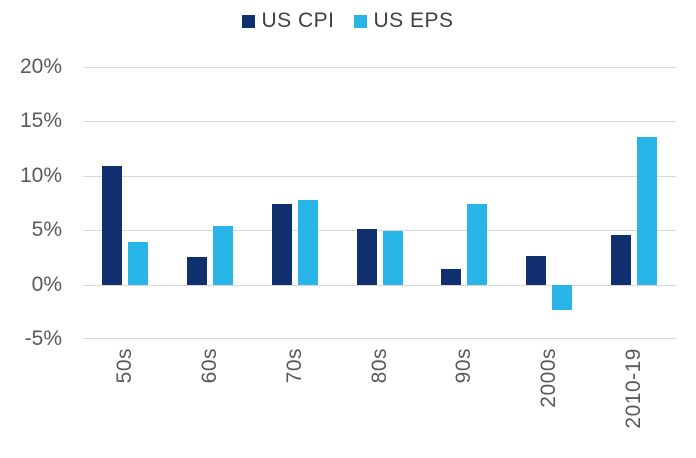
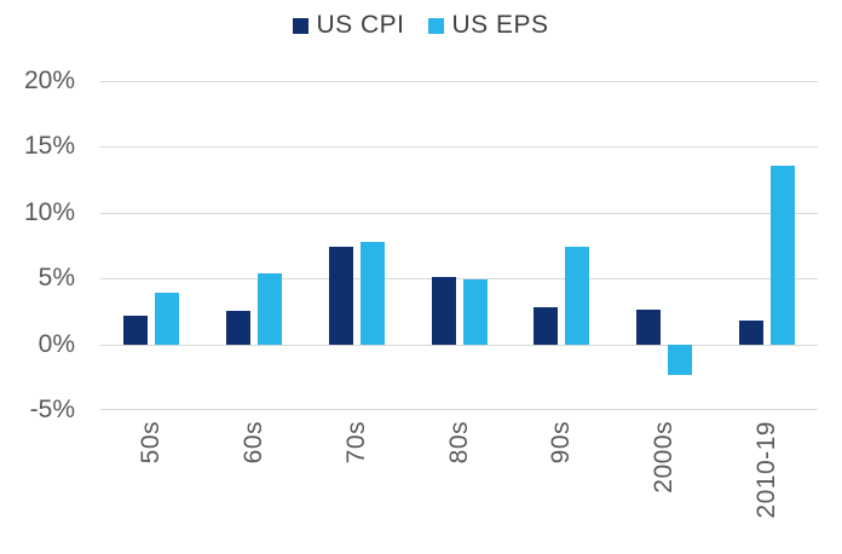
US CPI/50s: 10.9% -> 2.2%
US CPI/90s: 1.4% -> 2.8%
US CPI/2010-19: 4.6% -> 1.8%
